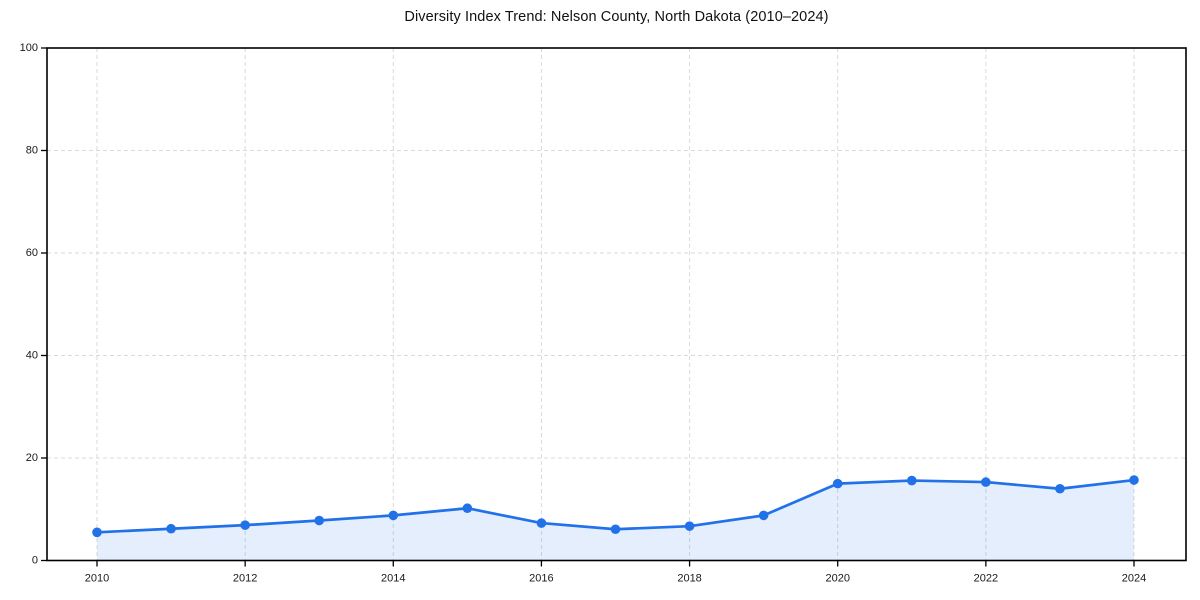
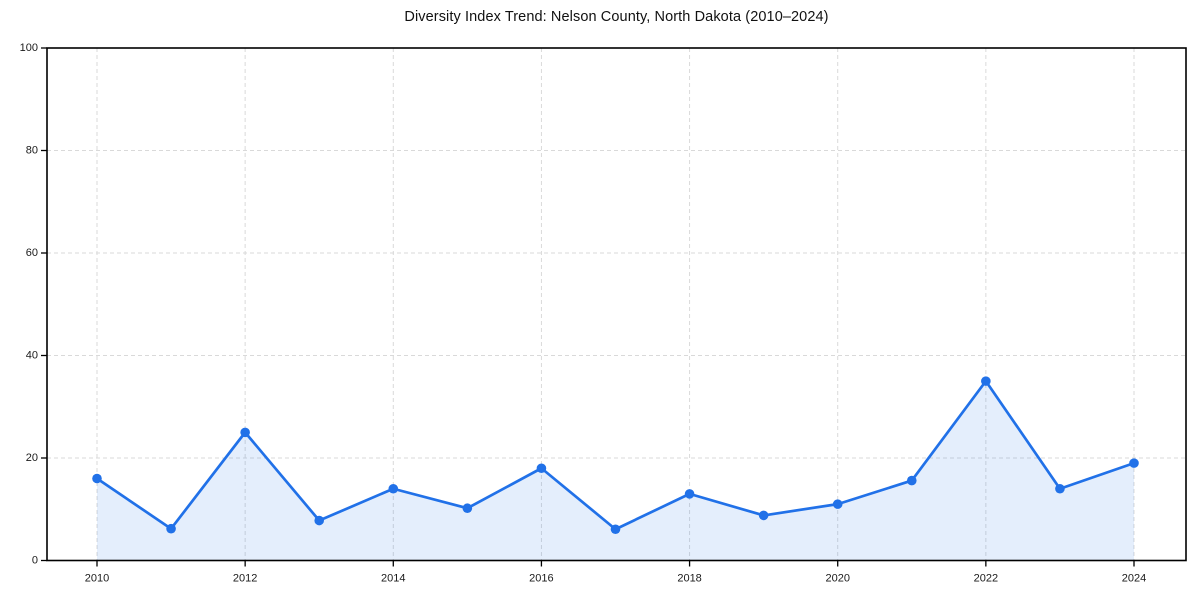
2010: 6 -> 16
2012: 7 -> 25
2014: 9 -> 14
2016: 7 -> 18
2018: 7 -> 13
2020: 15 -> 11
2022: 15 -> 35
2024: 16 -> 19
